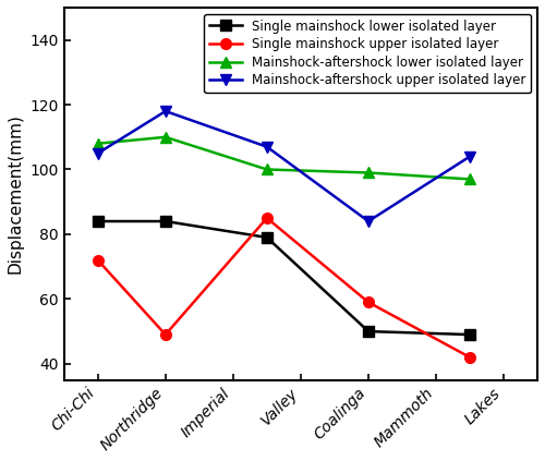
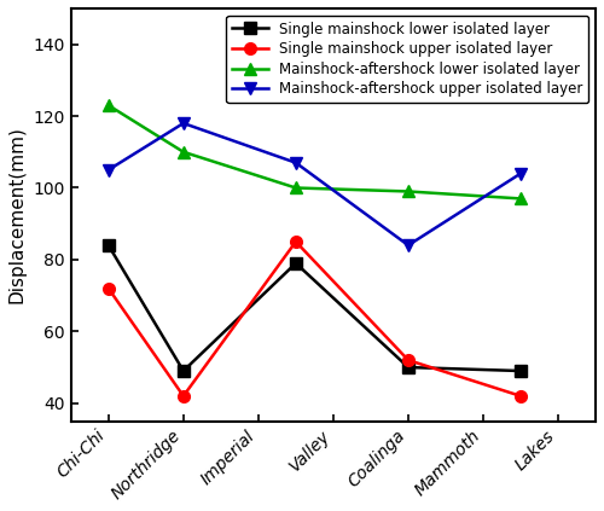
Mainshock-aftershock lower isolated layer/Chi-Chi: 108 -> 123
Single mainshock lower isolated layer/Northridge: 84 -> 49
Single mainshock upper isolated layer/Northridge: 49 -> 42
Single mainshock upper isolated layer/Coalinga: 59 -> 52
